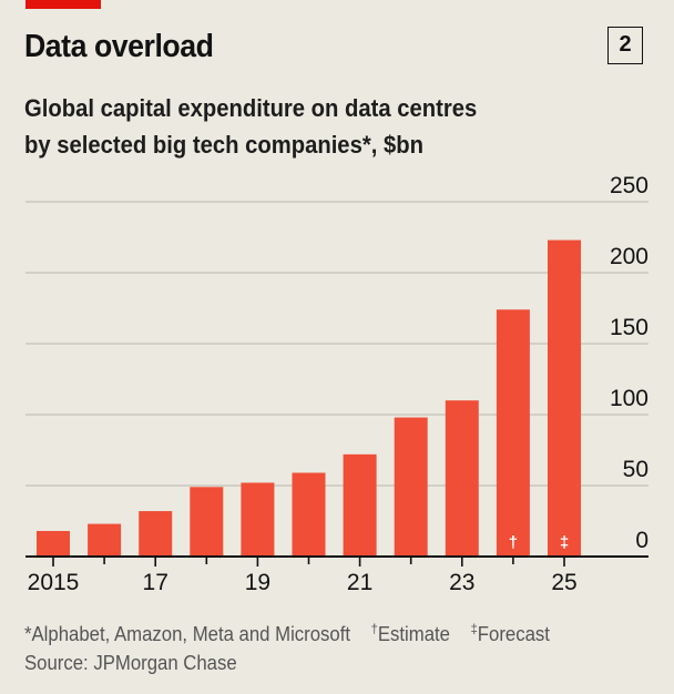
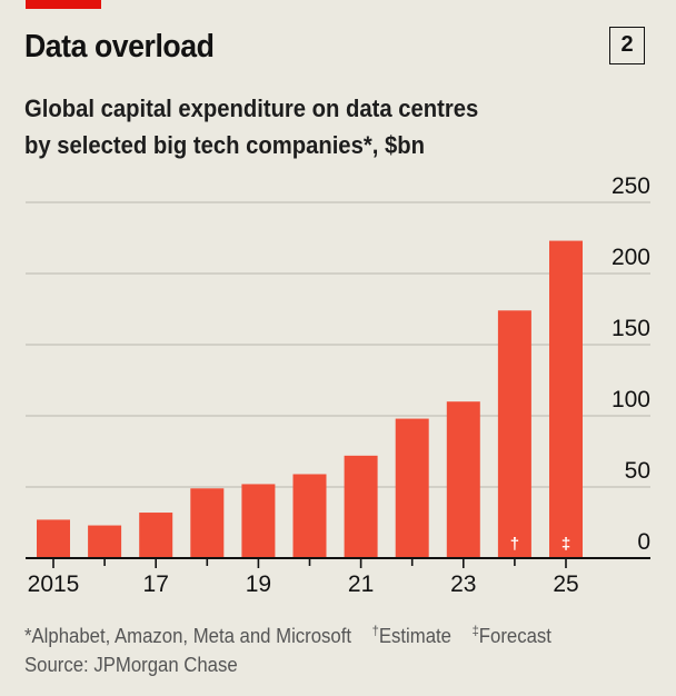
2015: 18 -> 27
